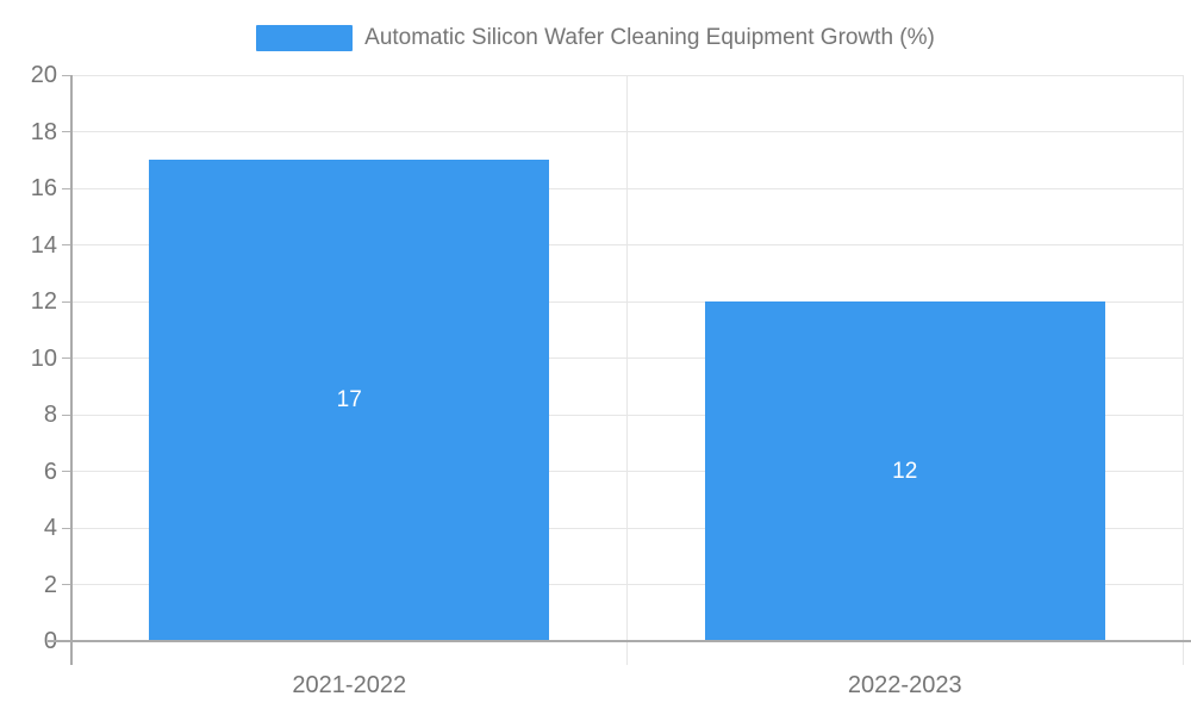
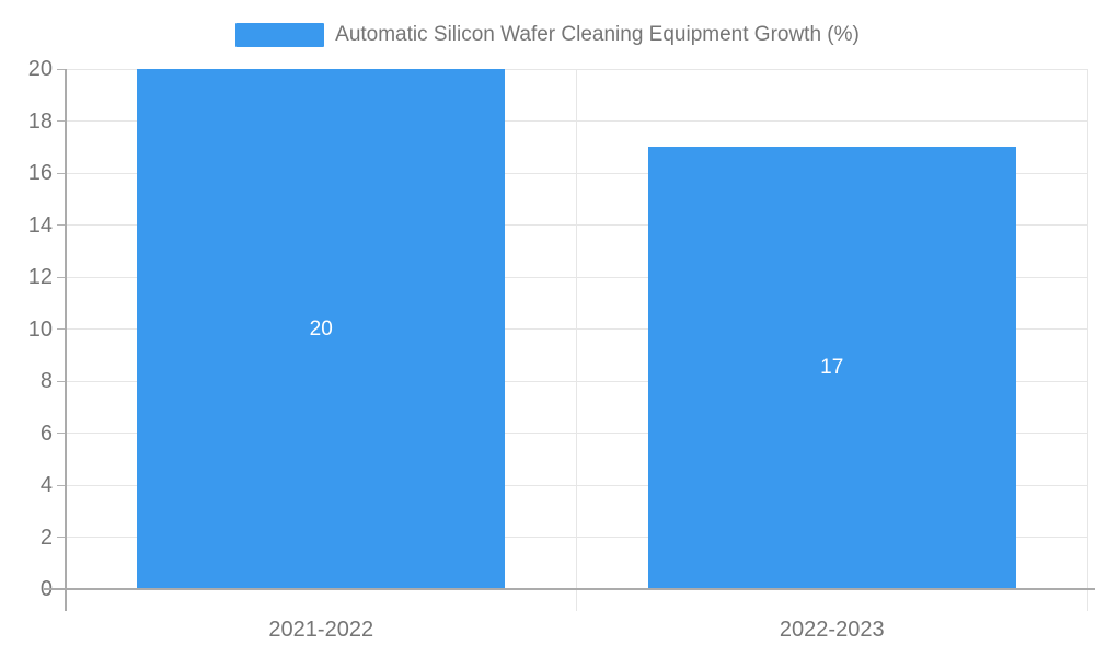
2021-2022: 17 -> 20
2022-2023: 12 -> 17
